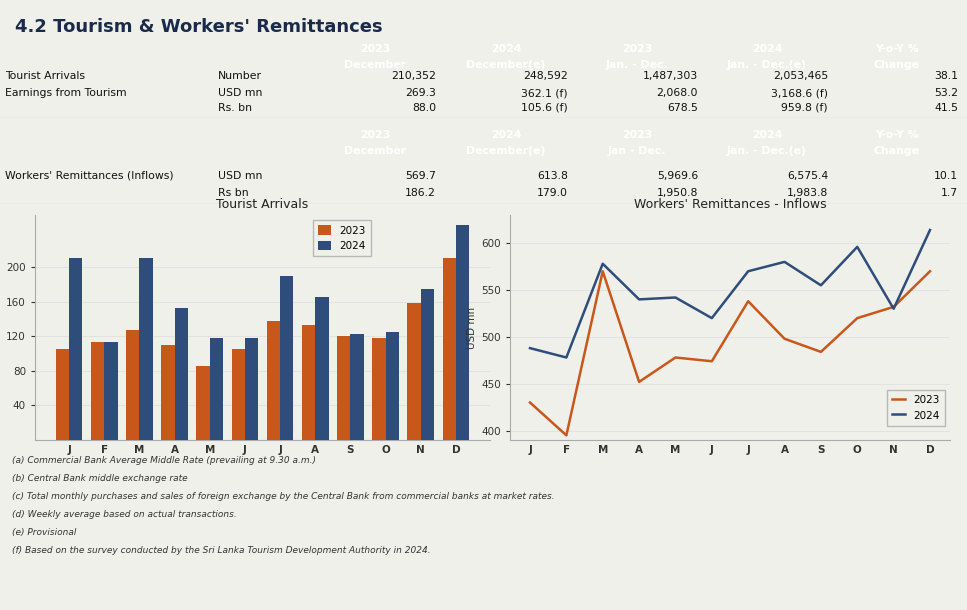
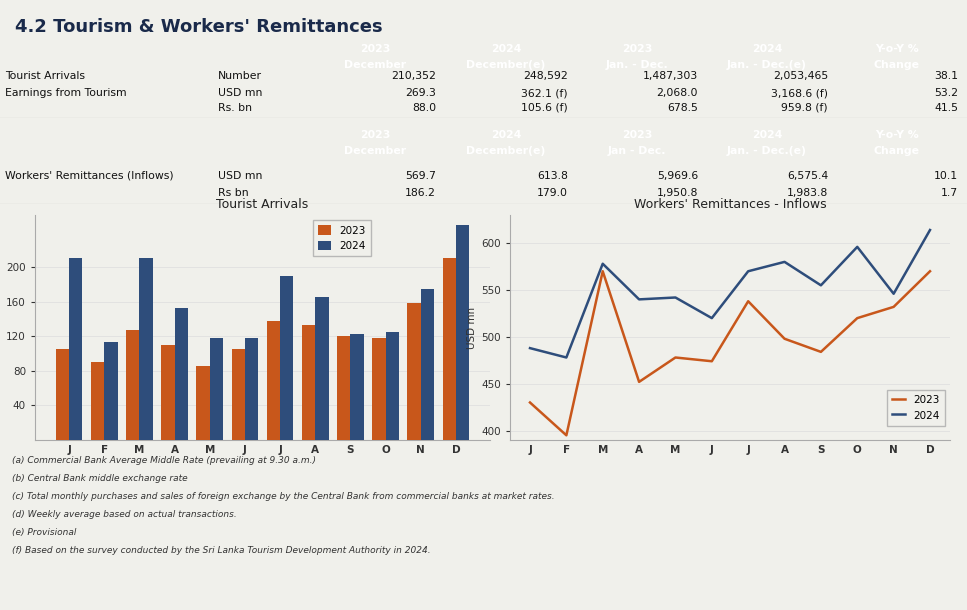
Tourist Arrivals/2023/F: 113 -> 90
Workers' Remittances - Inflows/2024/N: 530 -> 546
